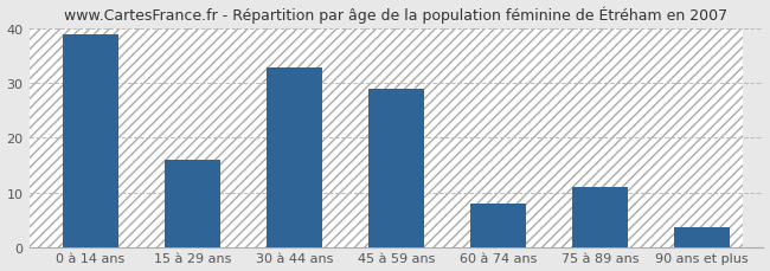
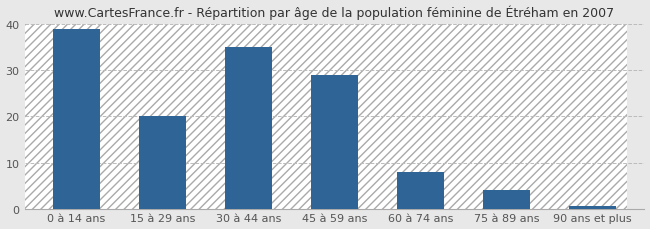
15 à 29 ans: 16.0 -> 20.0
30 à 44 ans: 33.0 -> 35.0
75 à 89 ans: 11.0 -> 4.0
90 ans et plus: 3.5 -> 0.5
